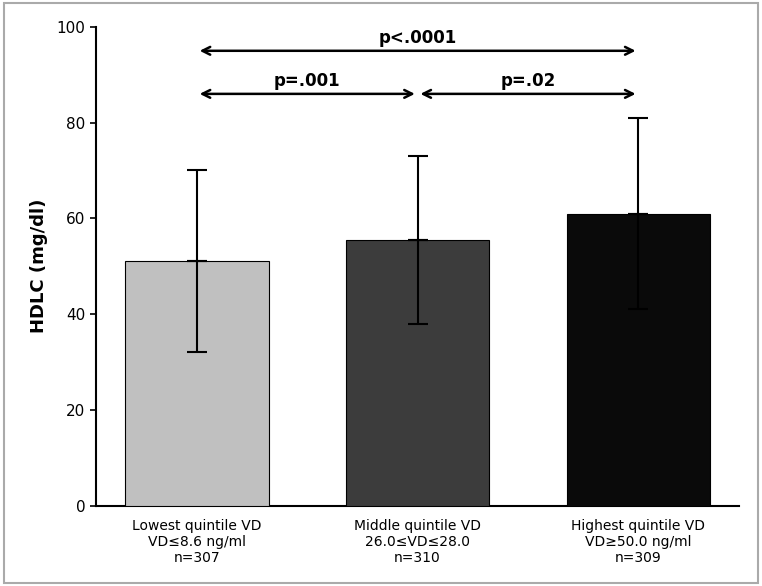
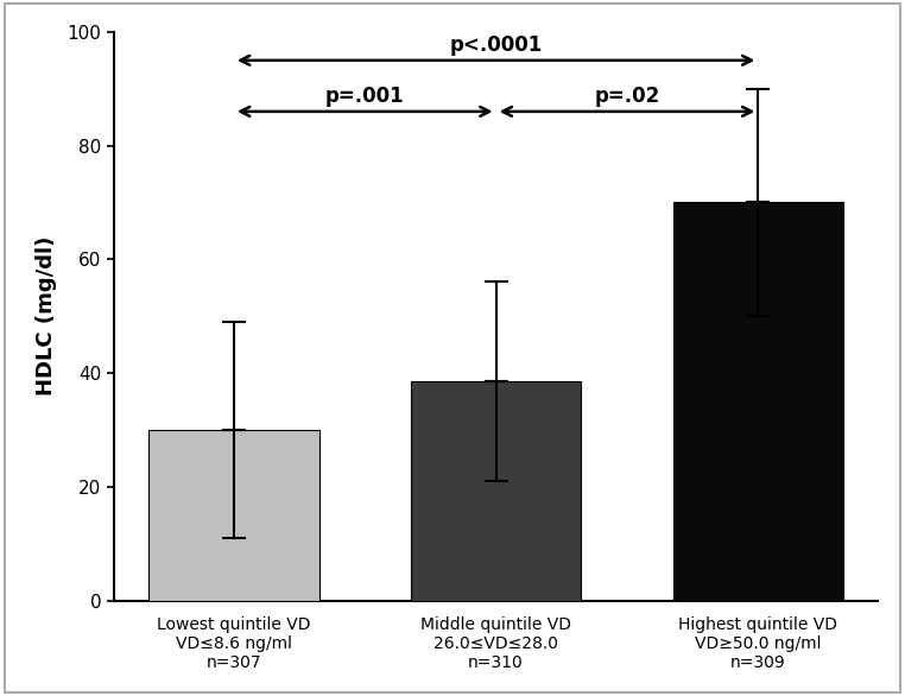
Lowest quintile VD VD≤8.6 ng/ml n=307: 51.0 -> 30.0
Middle quintile VD 26.0≤VD≤28.0 n=310: 55.5 -> 38.5
Highest quintile VD VD≥50.0 ng/ml n=309: 61.0 -> 70.0
